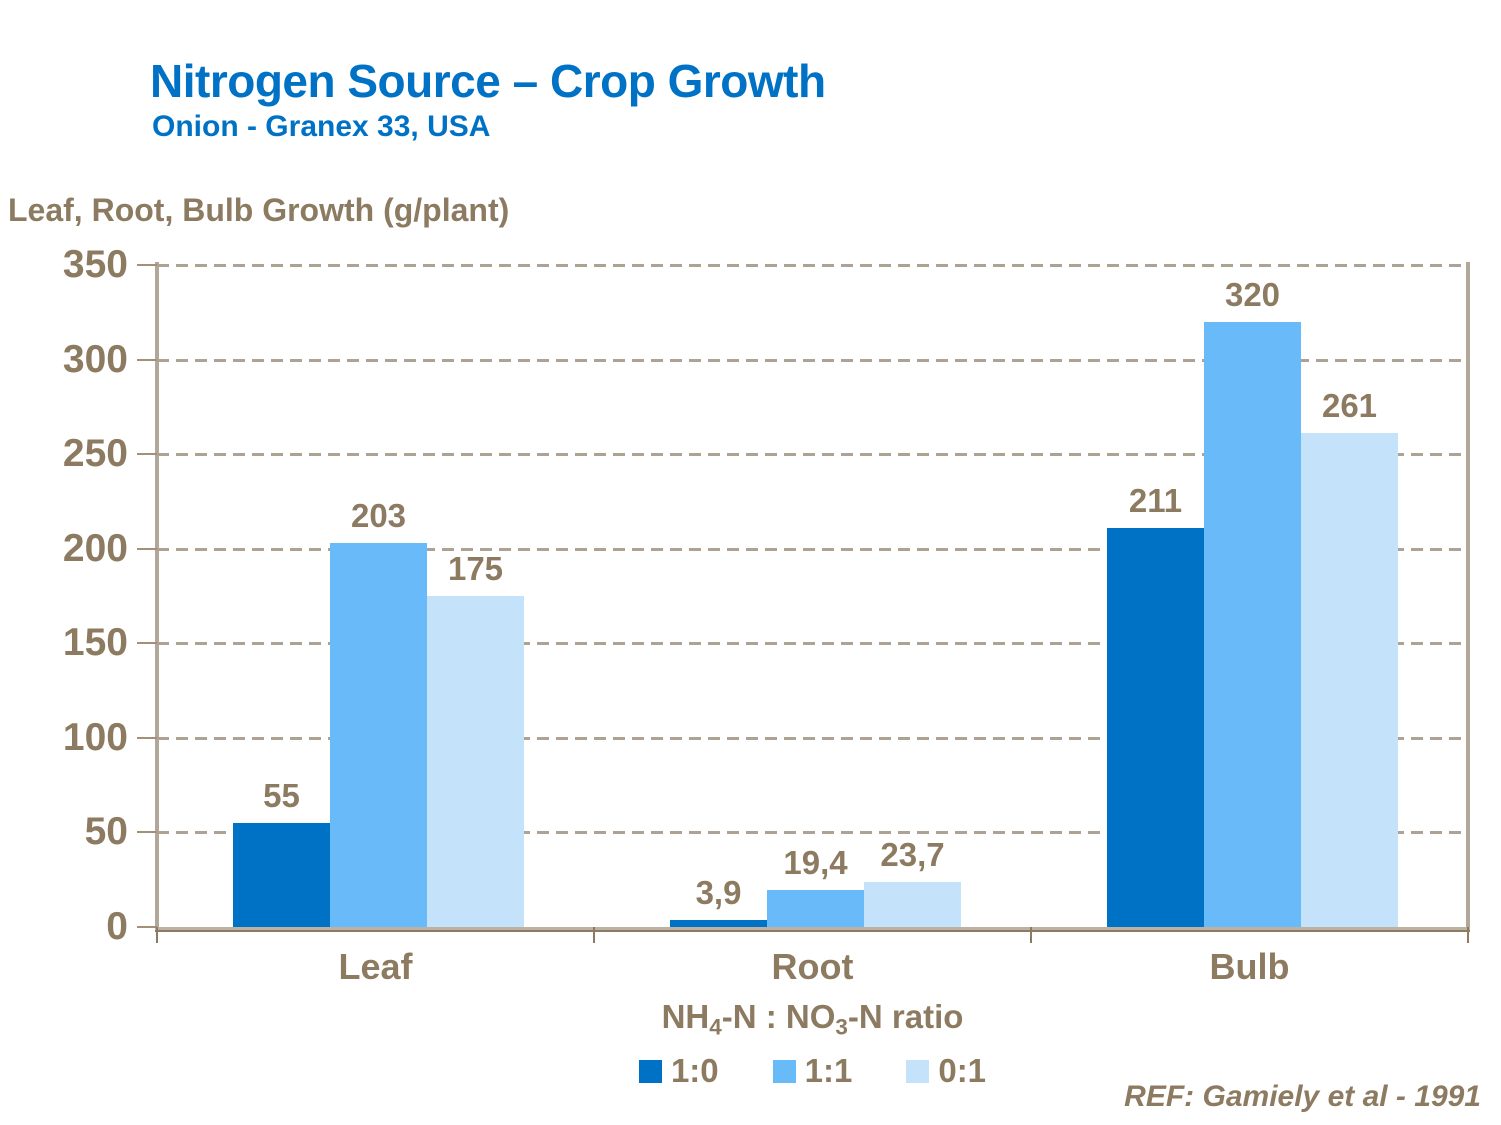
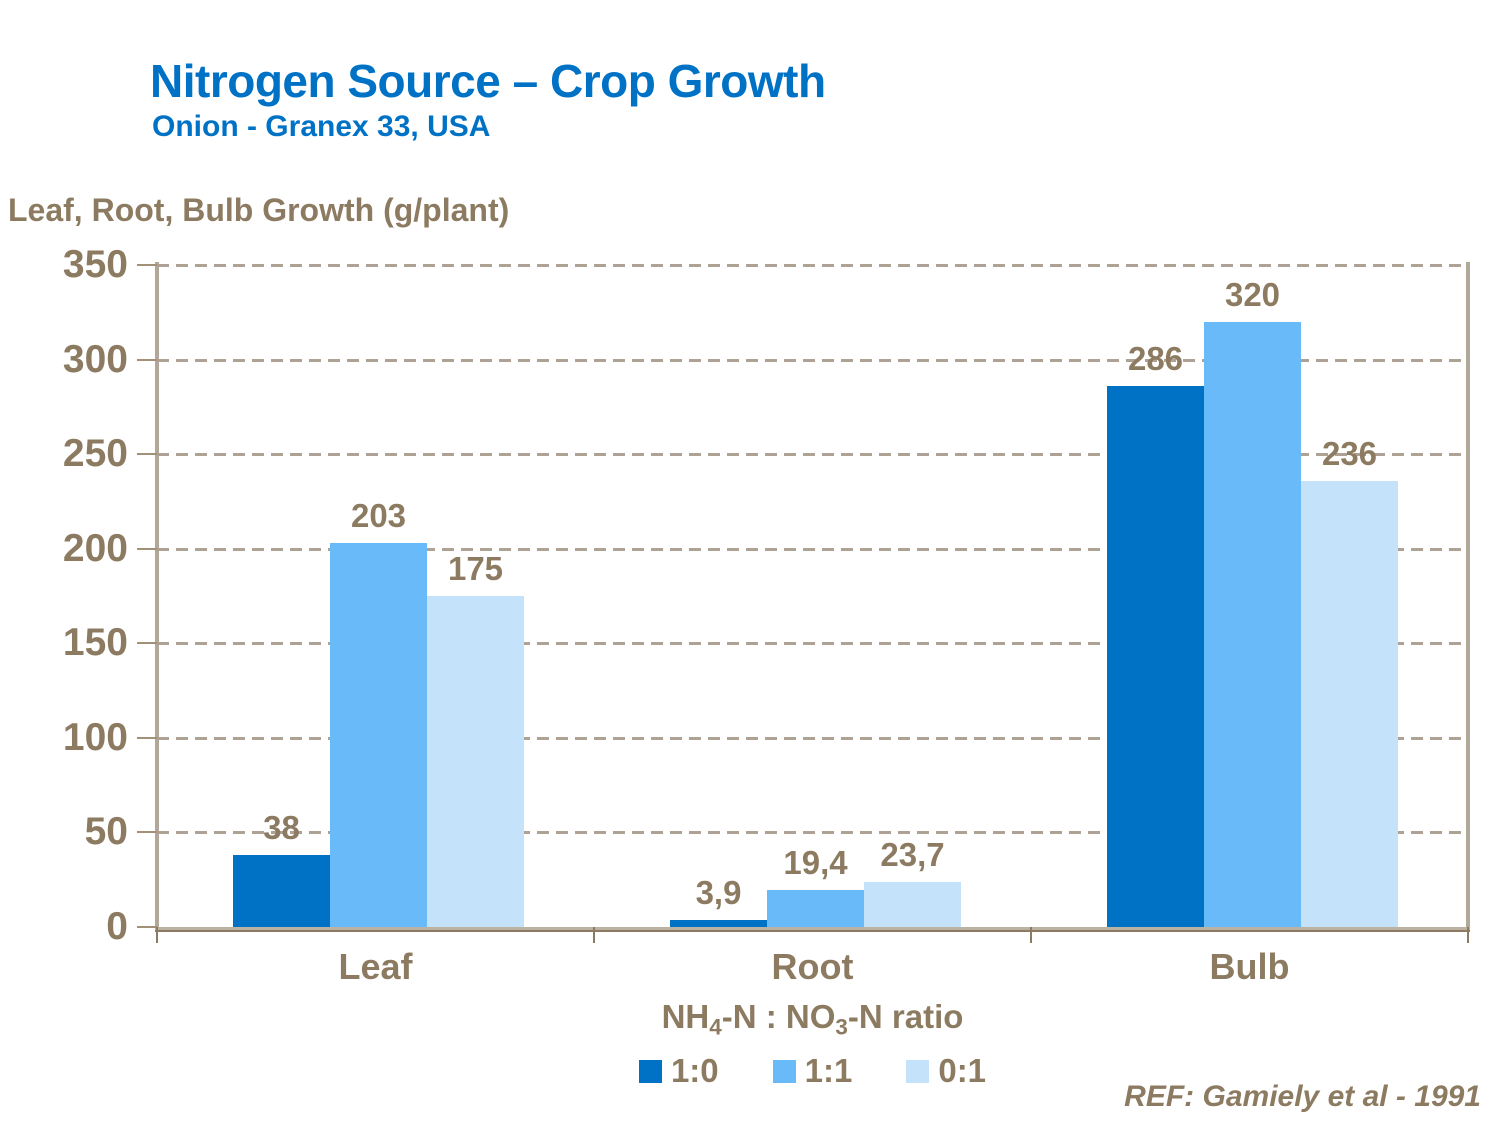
1:0/Leaf: 55 -> 38
1:0/Bulb: 211 -> 286
0:1/Bulb: 261 -> 236
